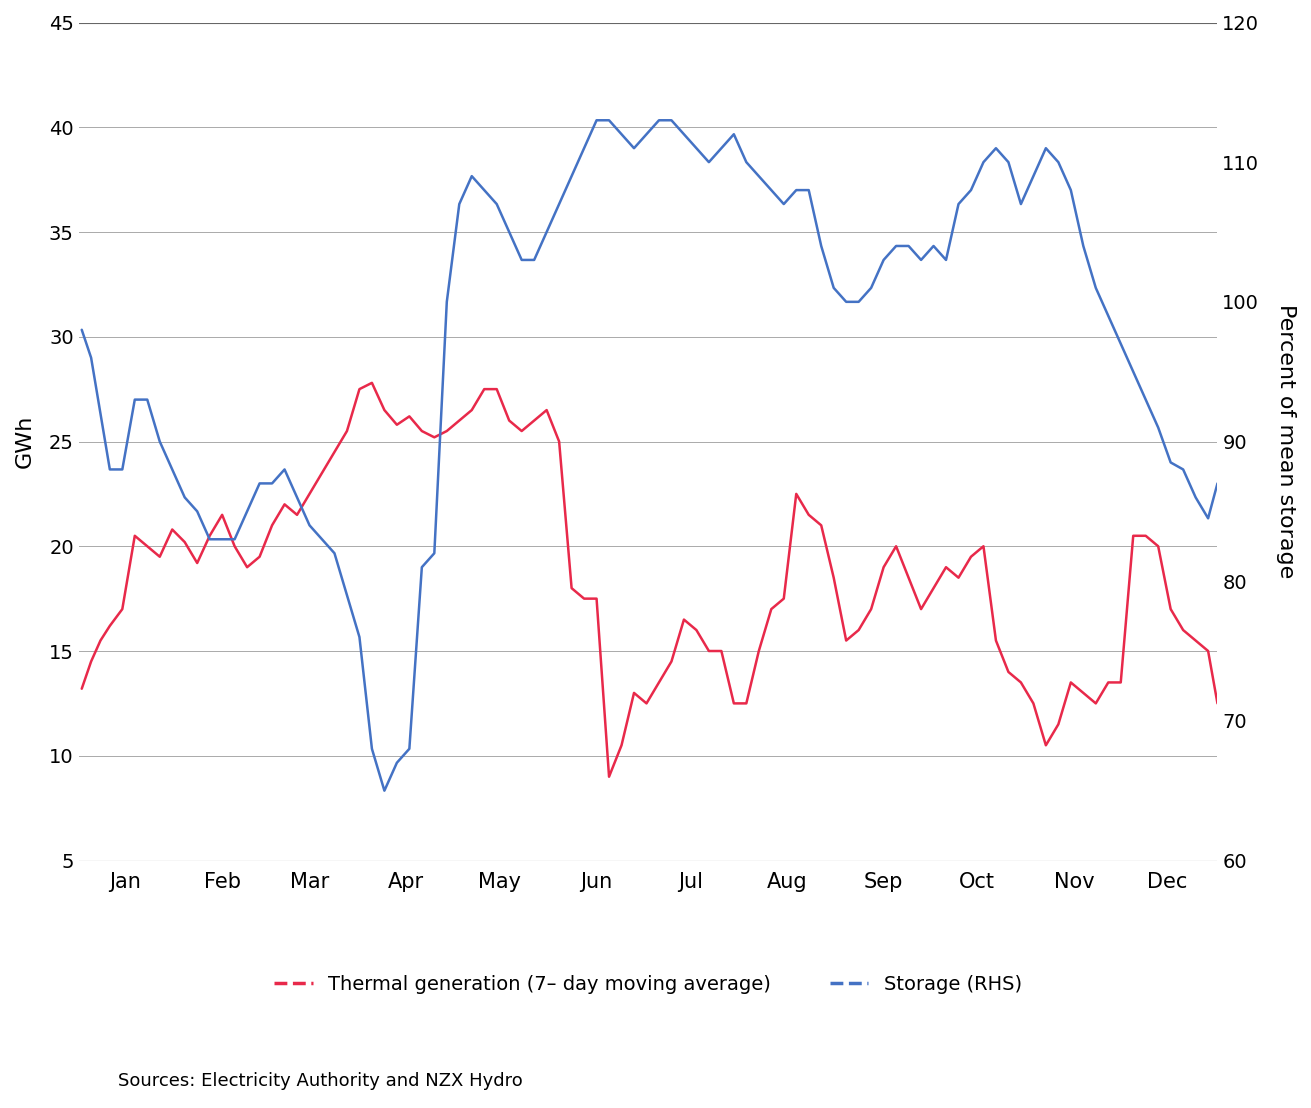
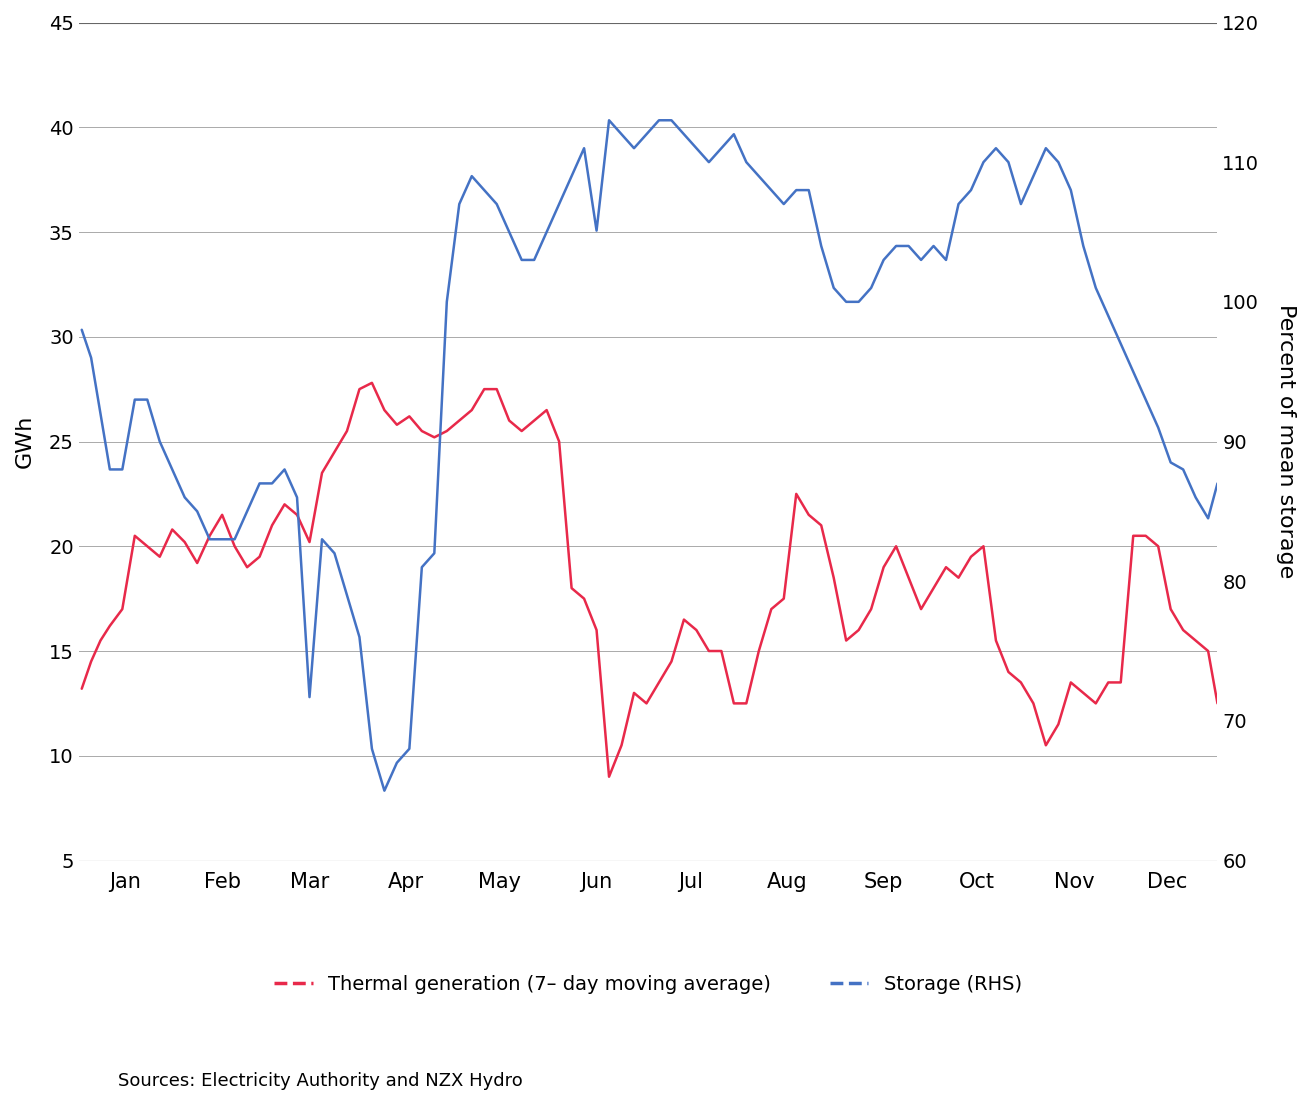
Thermal generation (7– day moving average)/Mar: 22.5 -> 20.2
Storage (RHS)/Mar: 84.0 -> 71.7
Thermal generation (7– day moving average)/Jun: 17.5 -> 16.0
Storage (RHS)/Jun: 113.0 -> 105.1
